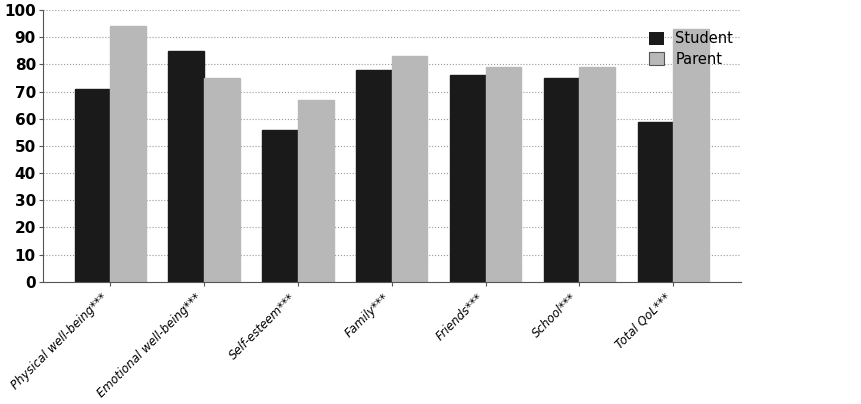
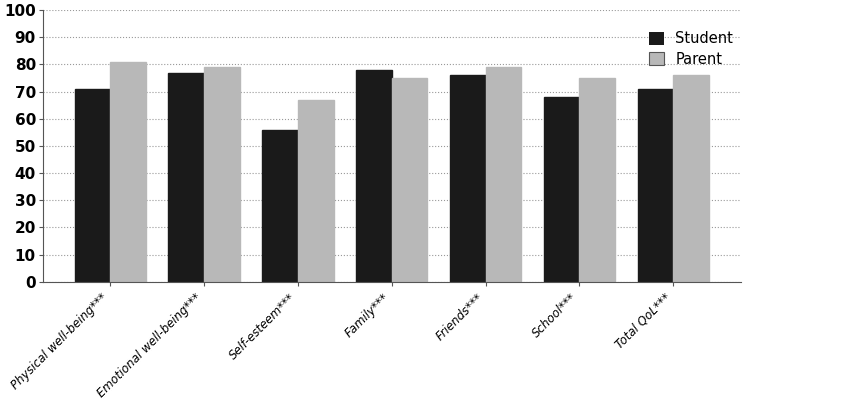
Parent/Physical well-being***: 94 -> 81
Student/Emotional well-being***: 85 -> 77
Parent/Emotional well-being***: 75 -> 79
Parent/Family***: 83 -> 75
Student/School***: 75 -> 68
Parent/School***: 79 -> 75
Student/Total QoL***: 59 -> 71
Parent/Total QoL***: 93 -> 76
